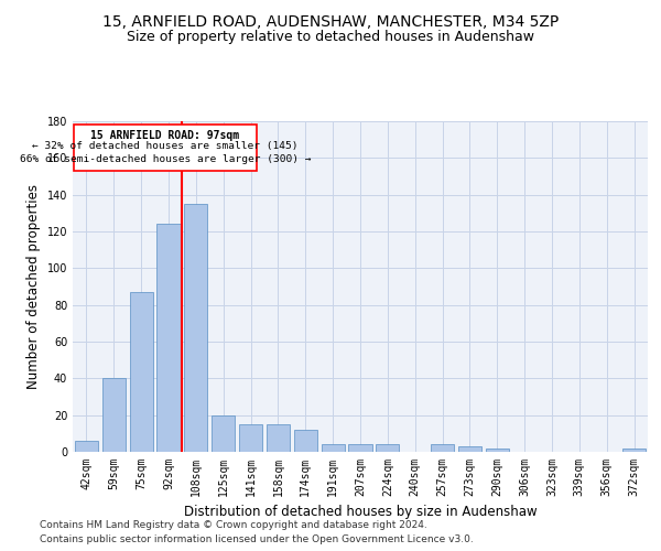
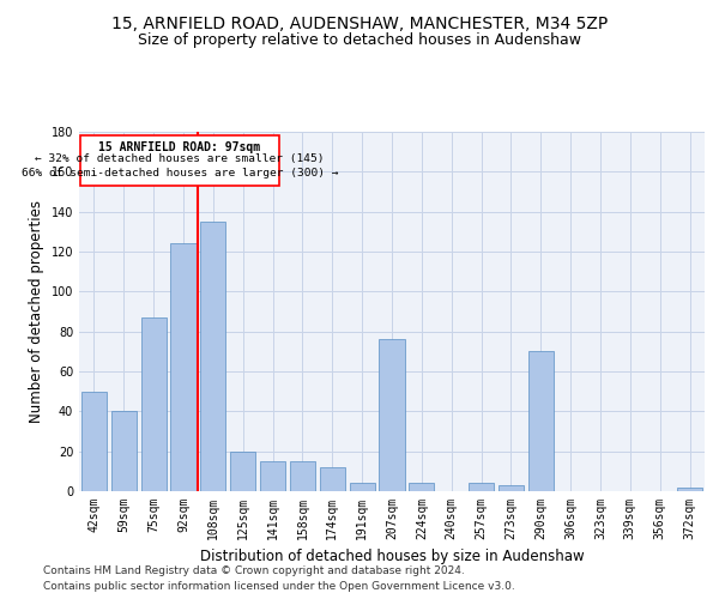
42sqm: 6 -> 50
207sqm: 4 -> 76
290sqm: 2 -> 70
